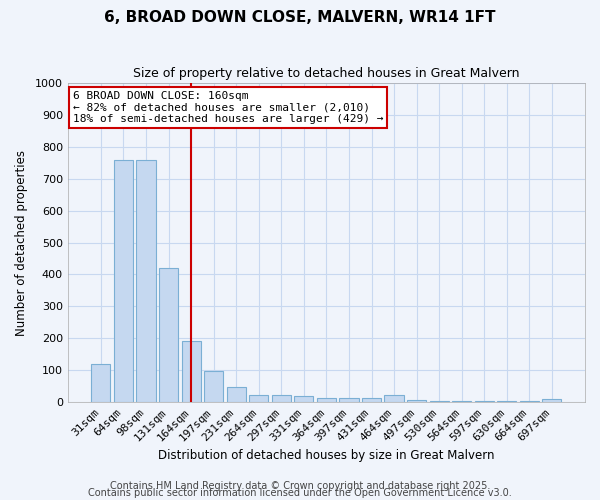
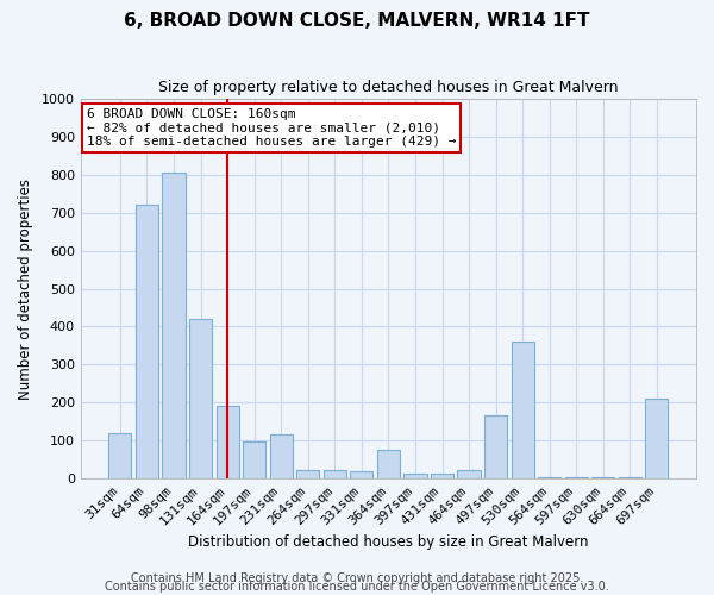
64sqm: 758 -> 720
98sqm: 758 -> 805
231sqm: 47 -> 115
364sqm: 14 -> 75
497sqm: 5 -> 165
530sqm: 2 -> 360
697sqm: 8 -> 210
